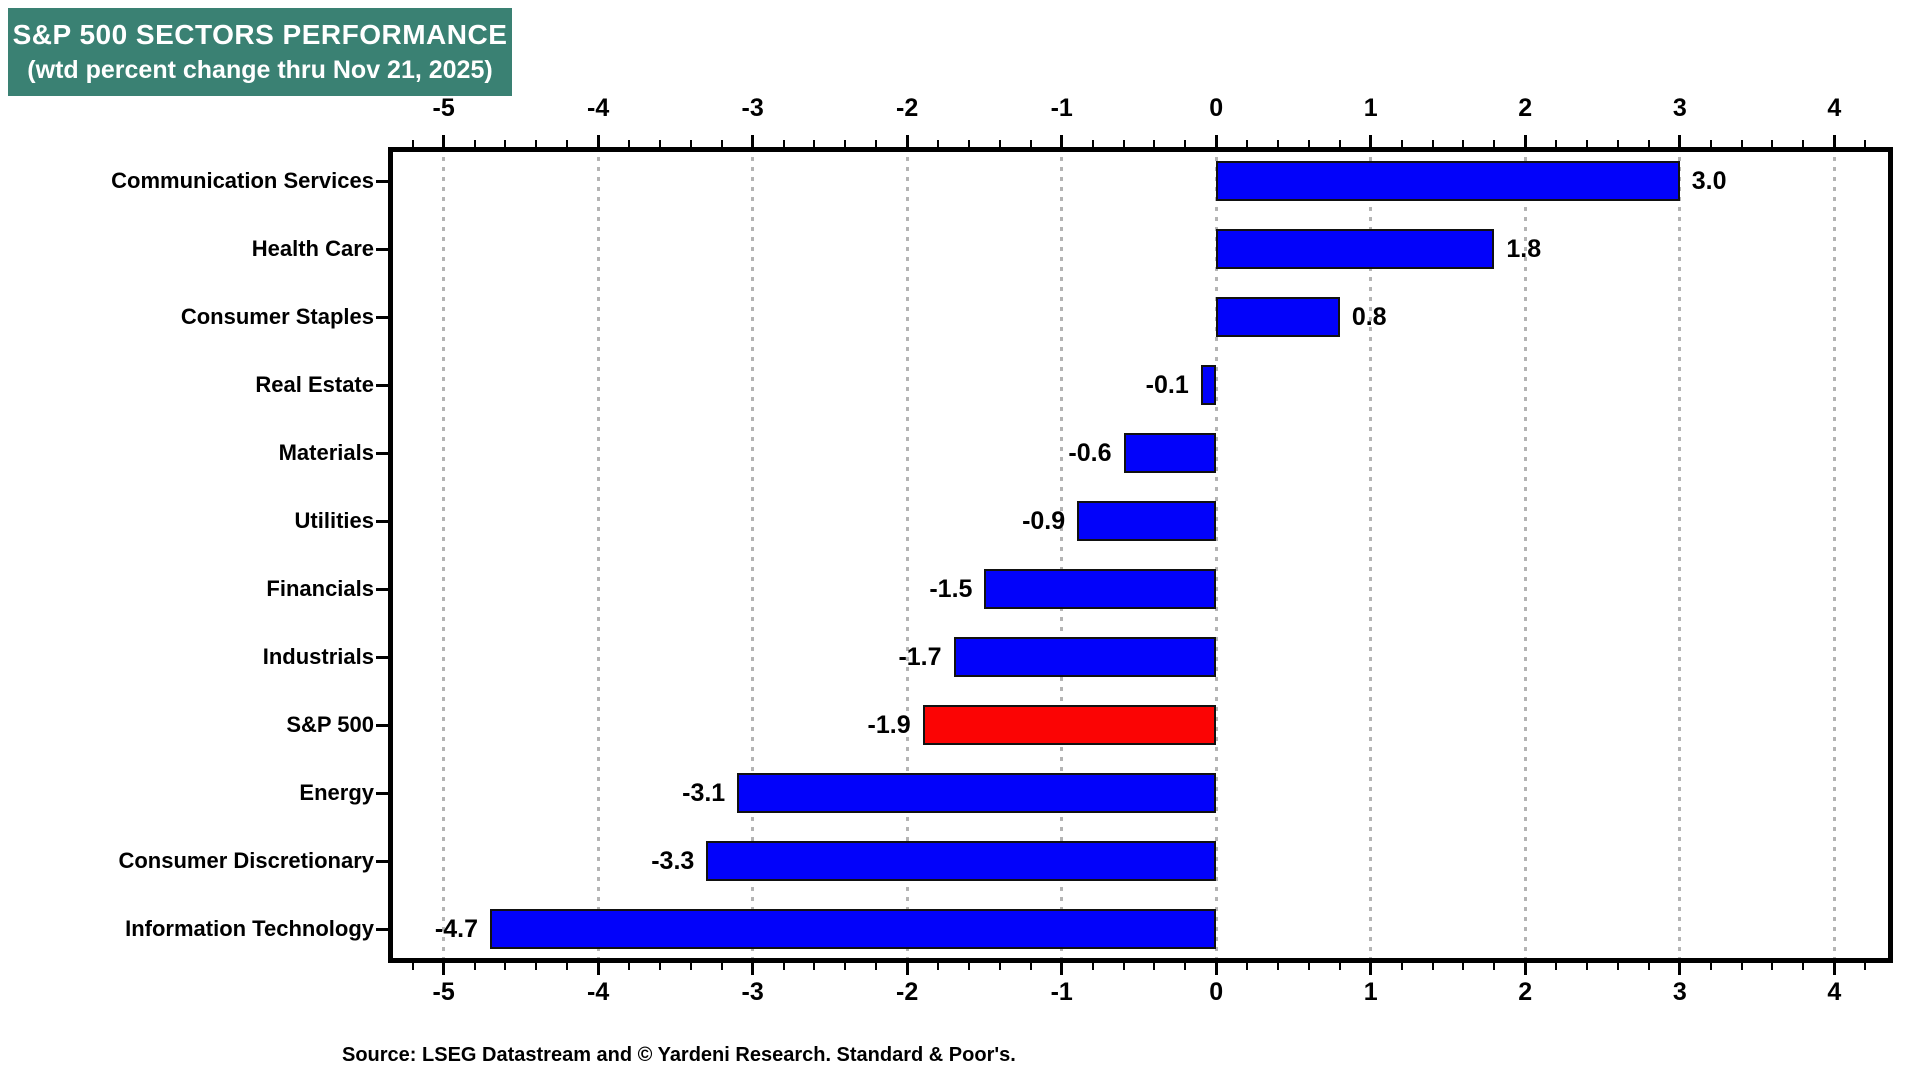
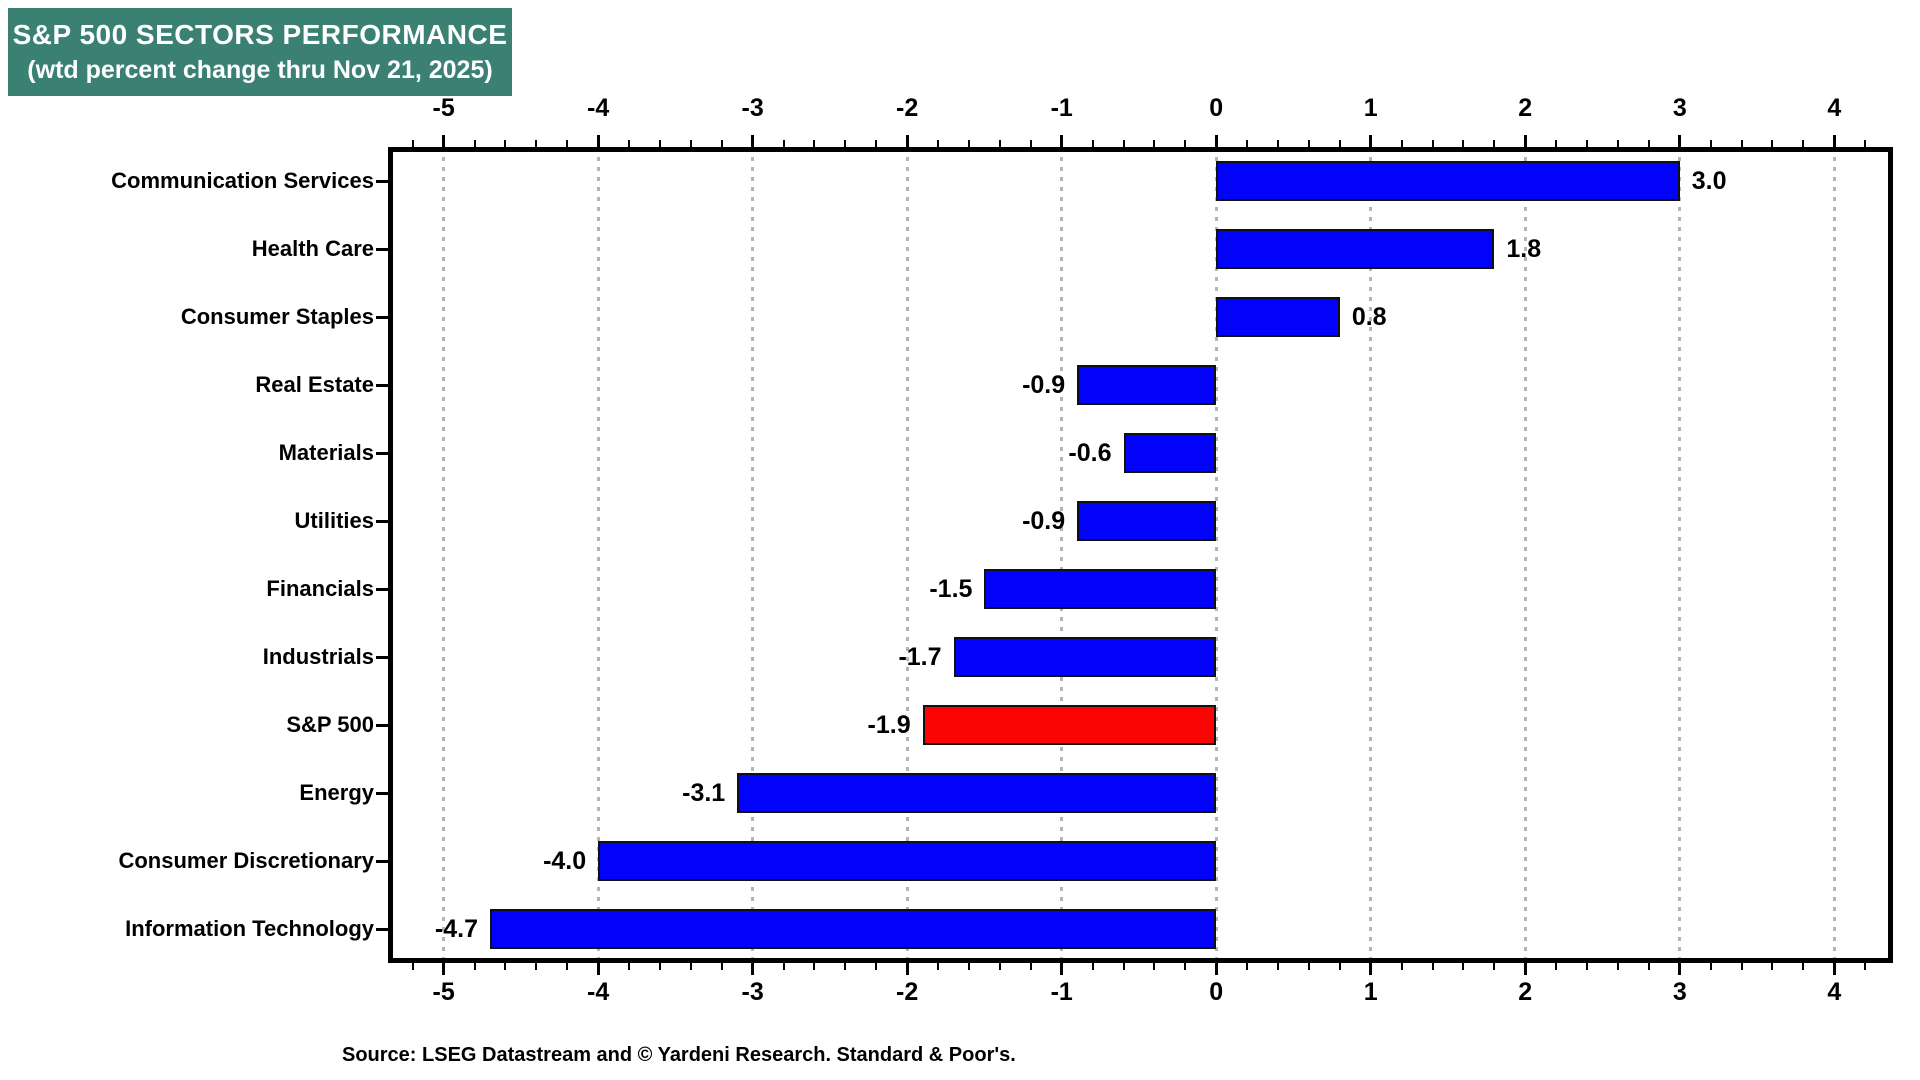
Real Estate: -0.1 -> -0.9
Consumer Discretionary: -3.3 -> -4.0
